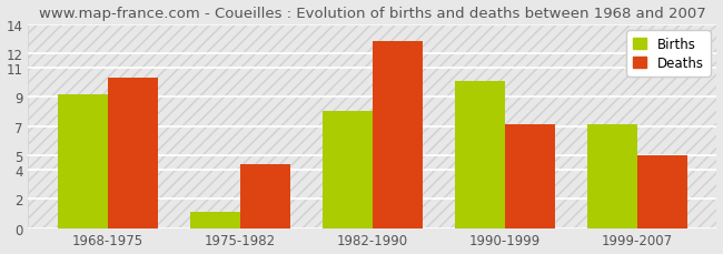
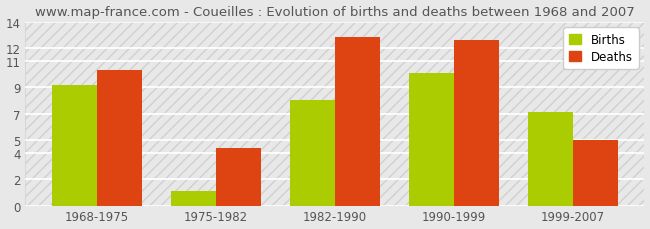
Deaths/1990-1999: 7.1 -> 12.6
